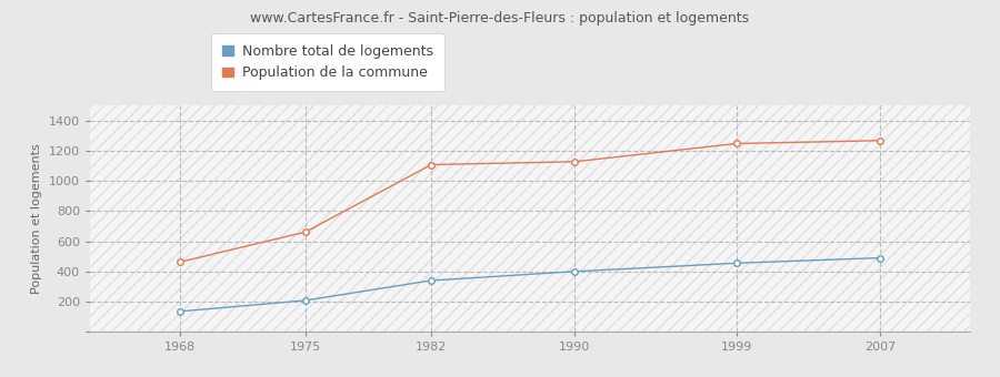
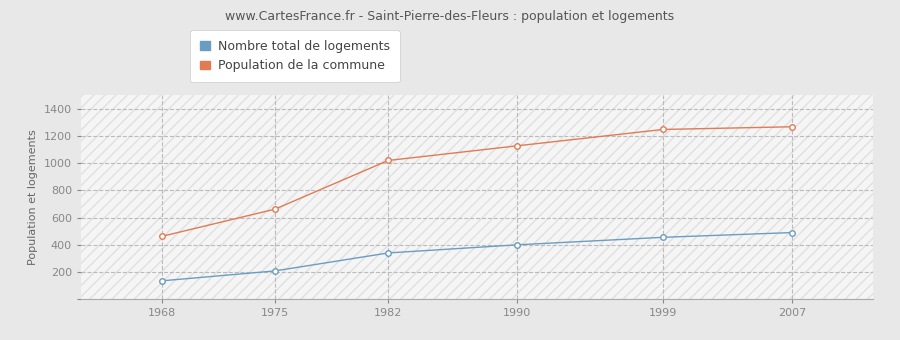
Population de la commune/1982: 1110 -> 1020
